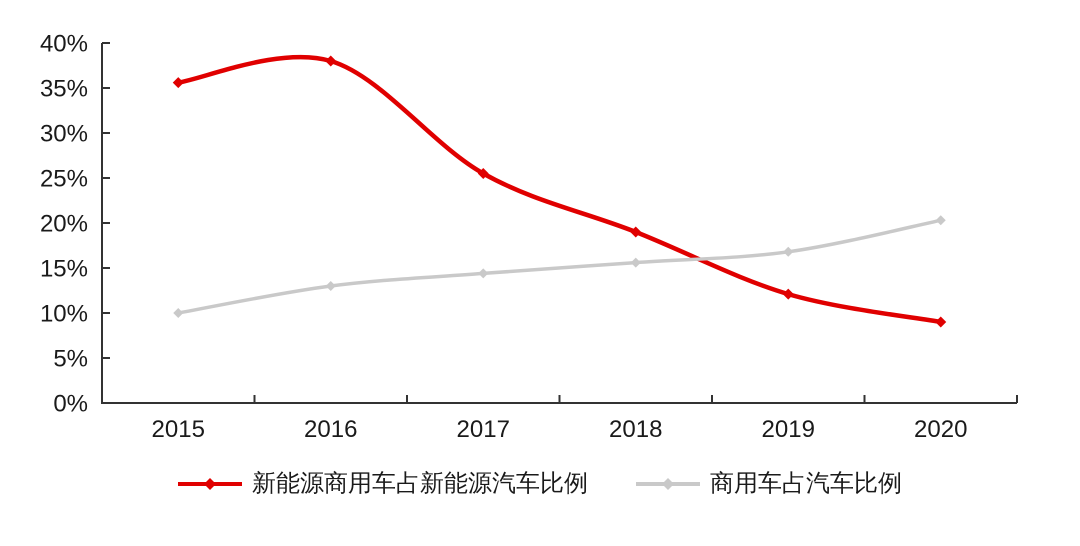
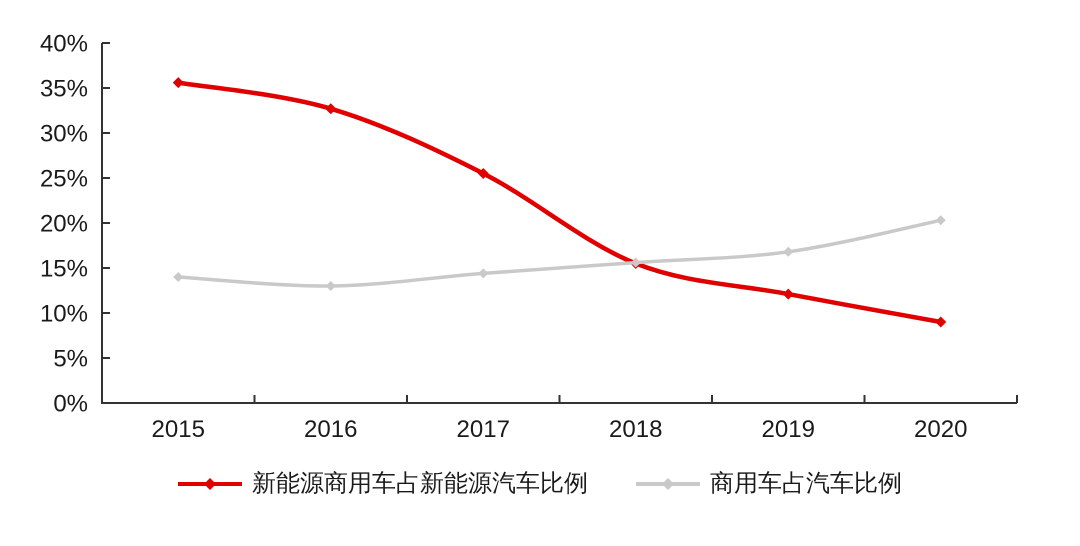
商用车占汽车比例/2015: 10% -> 14%
新能源商用车占新能源汽车比例/2016: 38% -> 33%
新能源商用车占新能源汽车比例/2018: 19% -> 16%
